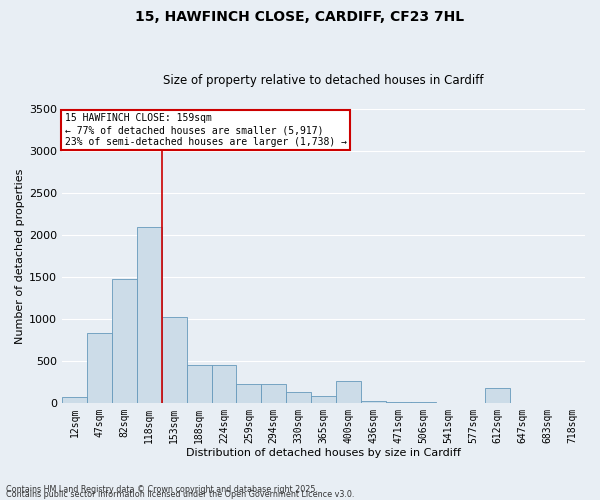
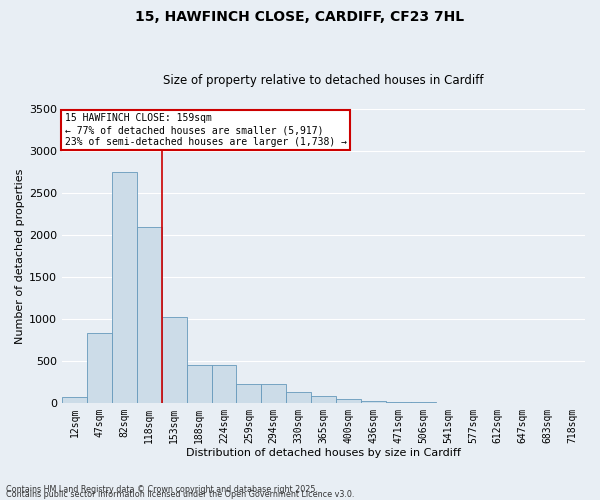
82sqm: 1480 -> 2750
400sqm: 260 -> 50
612sqm: 180 -> 0
